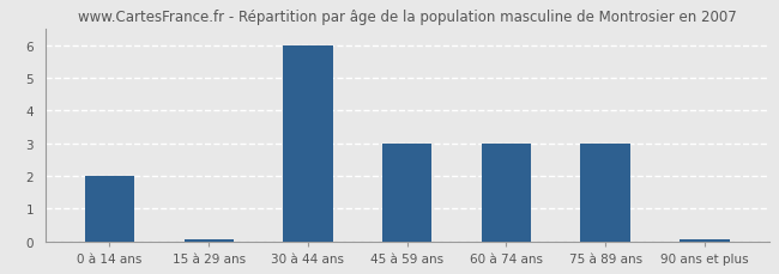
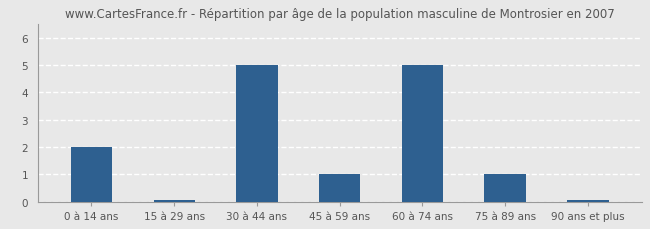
30 à 44 ans: 6.00 -> 5.00
45 à 59 ans: 3.00 -> 1.00
60 à 74 ans: 3.00 -> 5.00
75 à 89 ans: 3.00 -> 1.00
